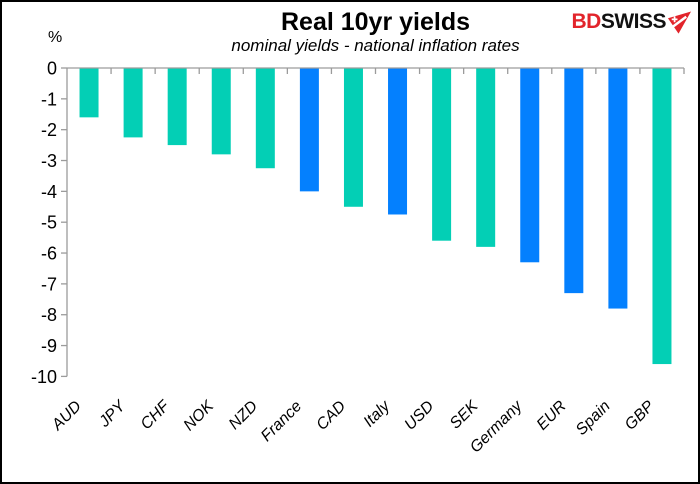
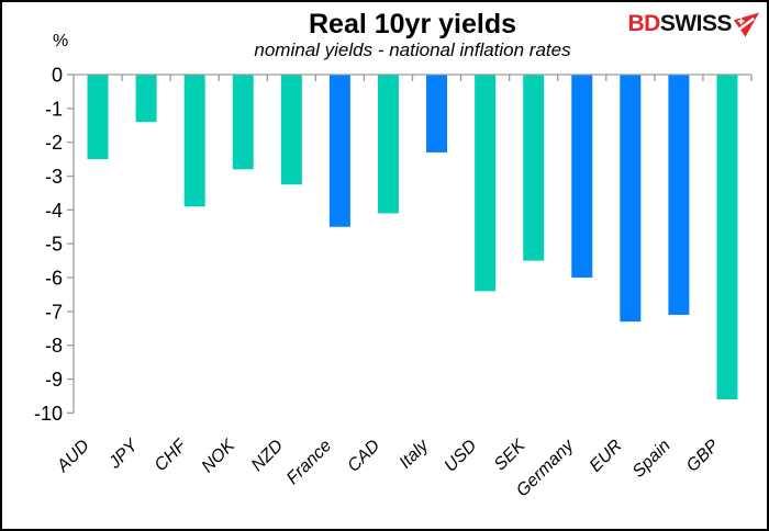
AUD: -1.6 -> -2.5
JPY: -2.2 -> -1.4
CHF: -2.5 -> -3.9
France: -4.0 -> -4.5
CAD: -4.5 -> -4.1
Italy: -4.8 -> -2.3
USD: -5.6 -> -6.4
SEK: -5.8 -> -5.5
Germany: -6.3 -> -6.0
Spain: -7.8 -> -7.1
